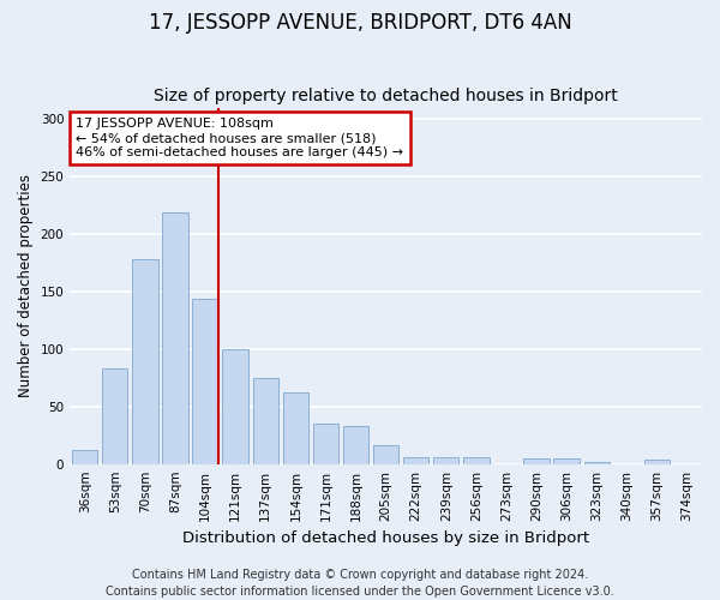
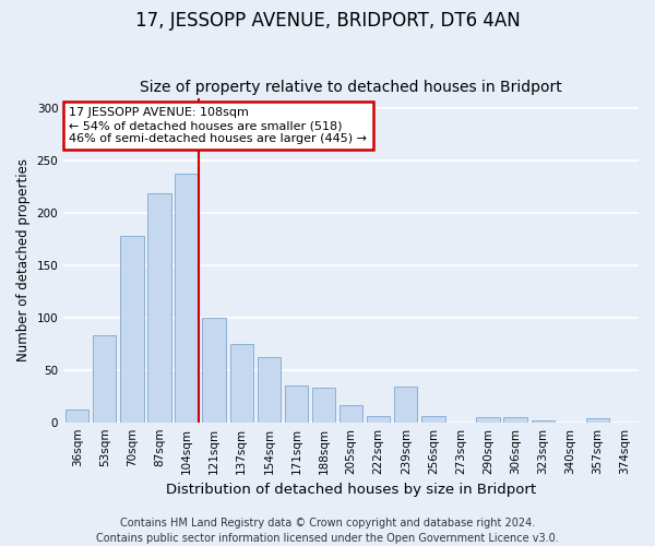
104sqm: 144 -> 238
239sqm: 6 -> 34
